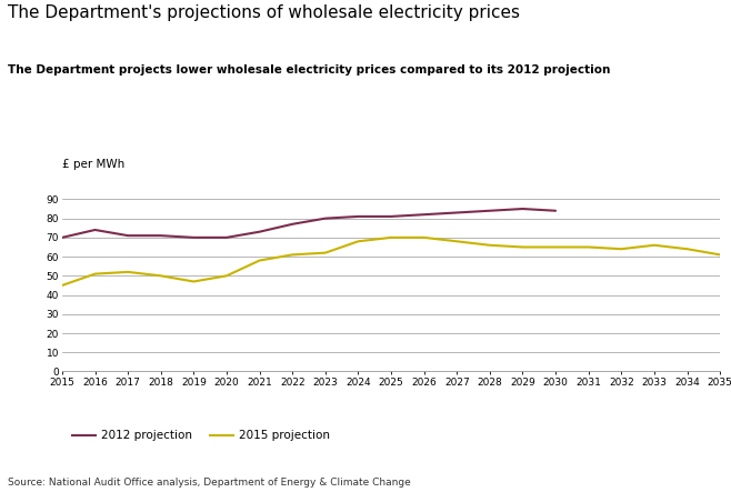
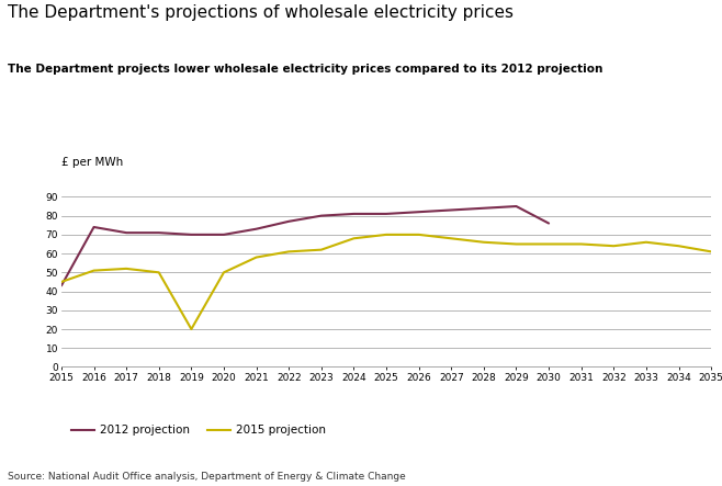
2012 projection/2015: 70 -> 43
2015 projection/2019: 47 -> 20
2012 projection/2030: 84 -> 76
